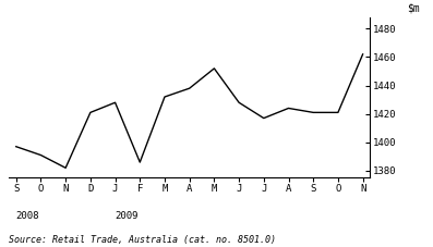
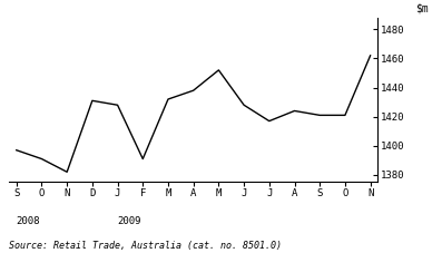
D: 1421 -> 1431
F: 1386 -> 1391
